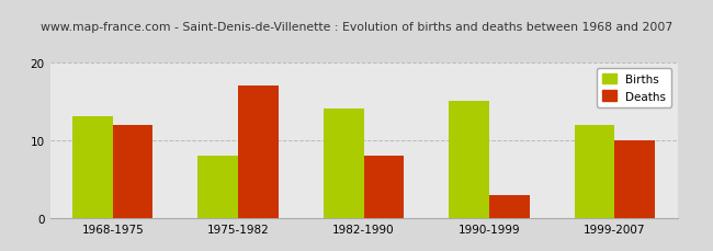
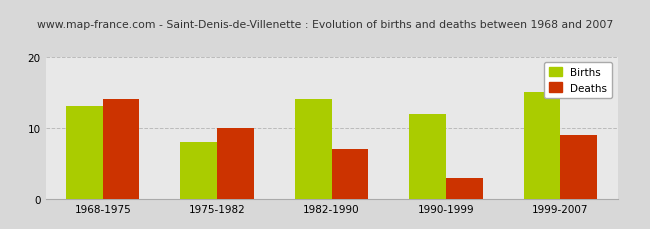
Deaths/1968-1975: 12 -> 14
Deaths/1975-1982: 17 -> 10
Deaths/1982-1990: 8 -> 7
Births/1990-1999: 15 -> 12
Births/1999-2007: 12 -> 15
Deaths/1999-2007: 10 -> 9
